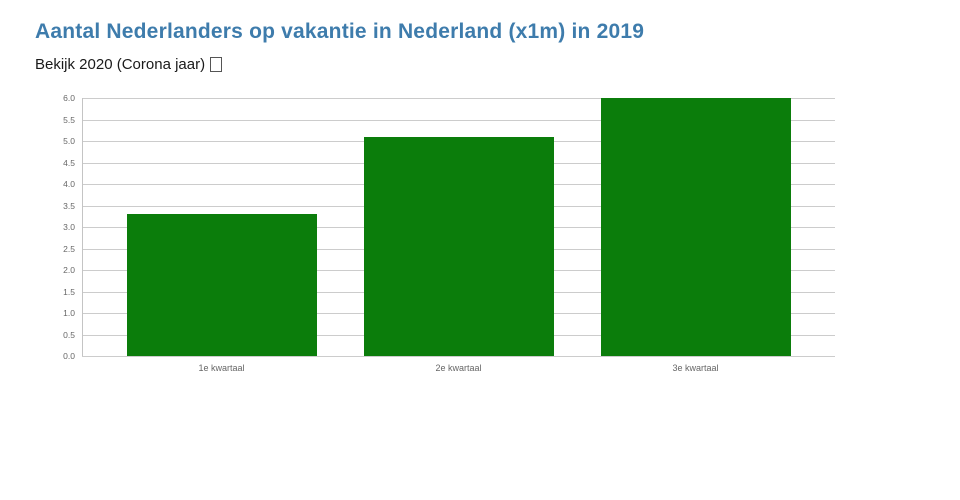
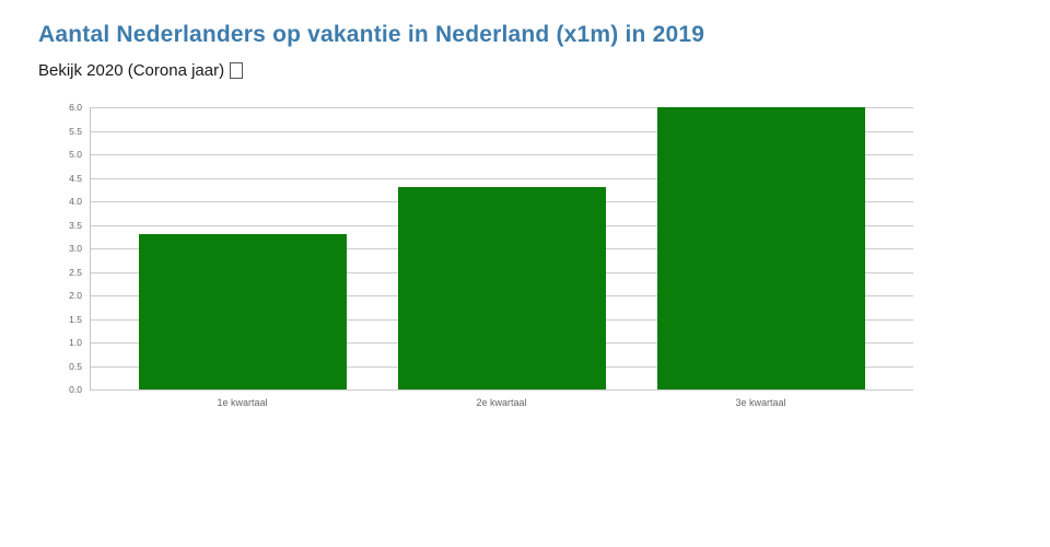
2e kwartaal: 5.1 -> 4.3
